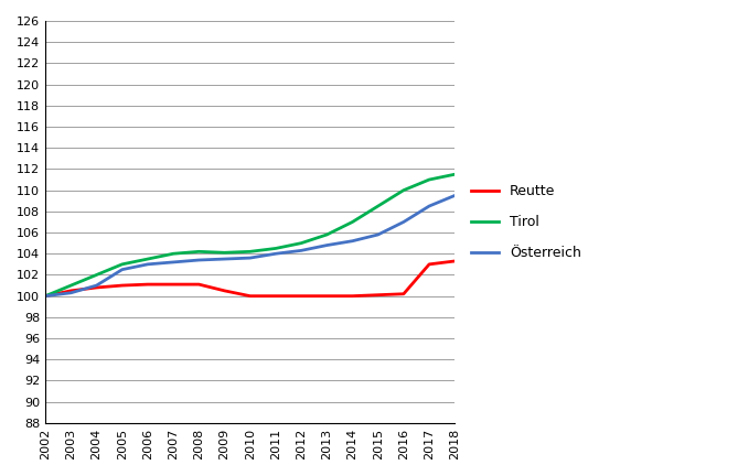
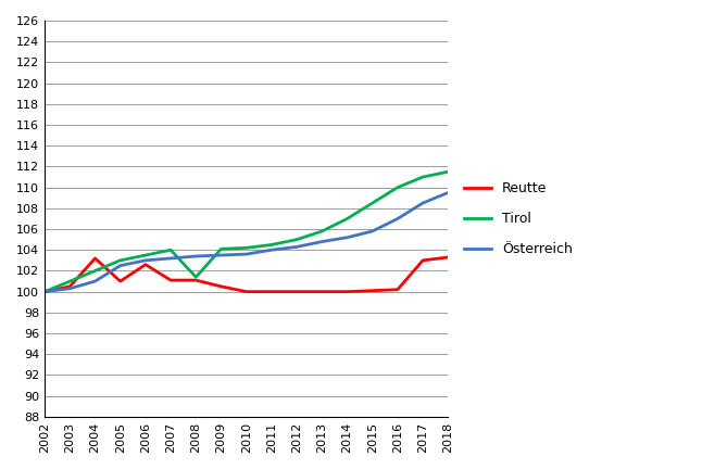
Reutte/2004: 100.8 -> 103.2
Reutte/2006: 101.1 -> 102.6
Tirol/2008: 104.2 -> 101.4
